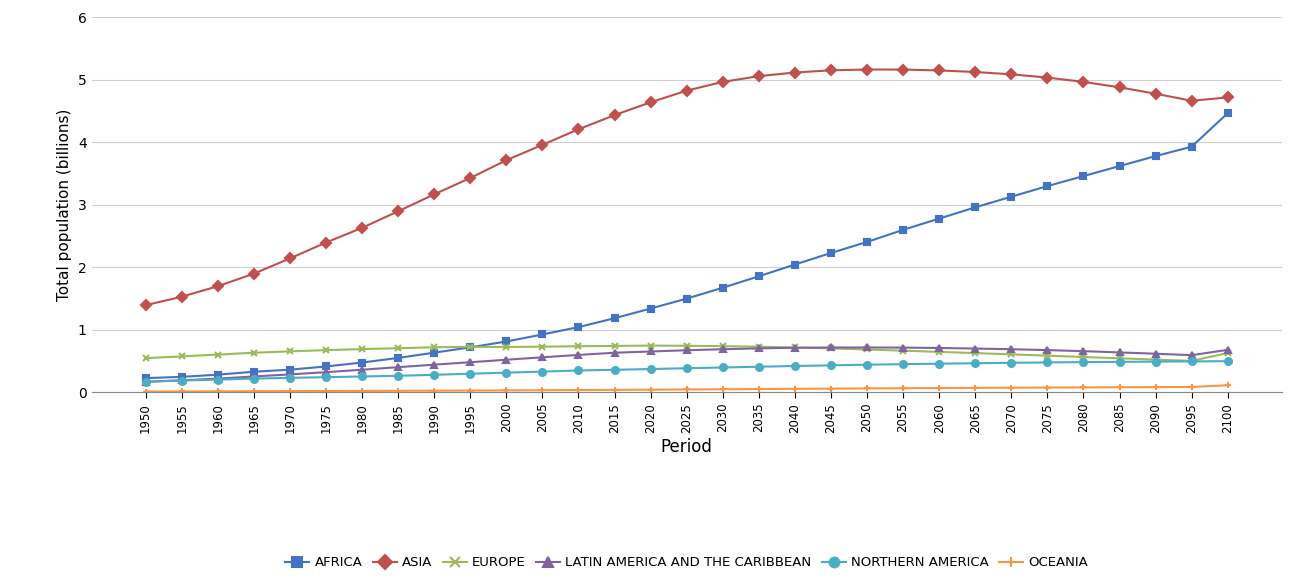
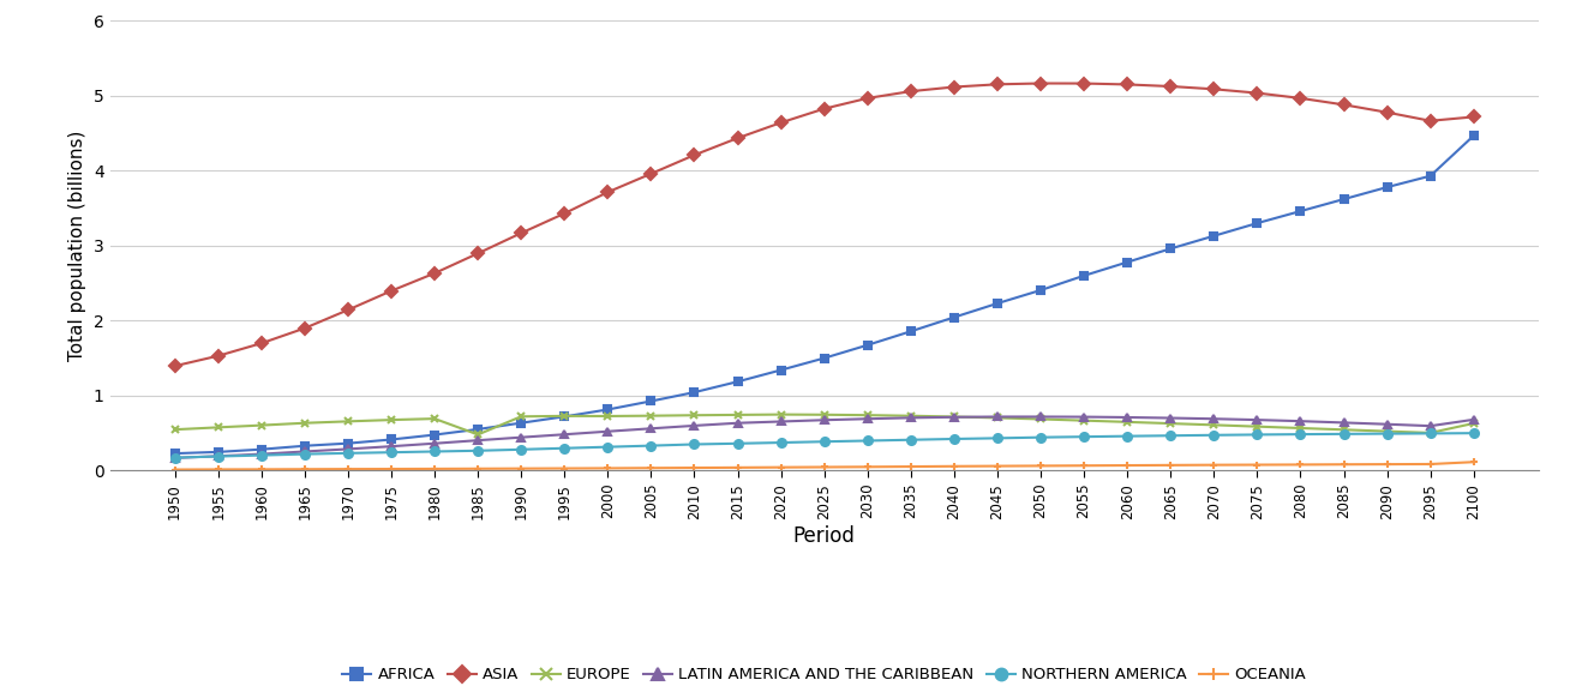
EUROPE/1985: 0.71 -> 0.48
